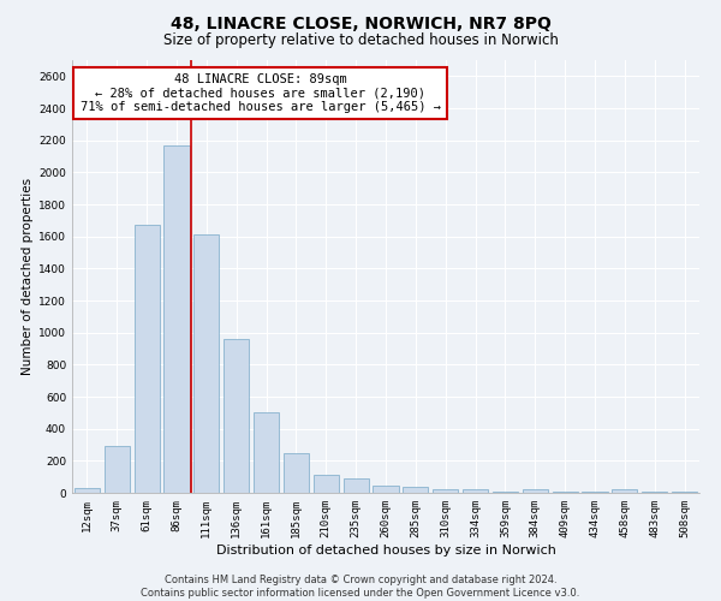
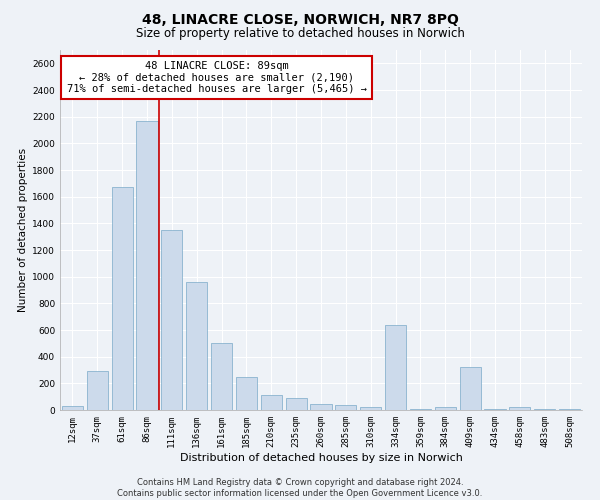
111sqm: 1610 -> 1350
334sqm: 20 -> 640
409sqm: 0 -> 320
